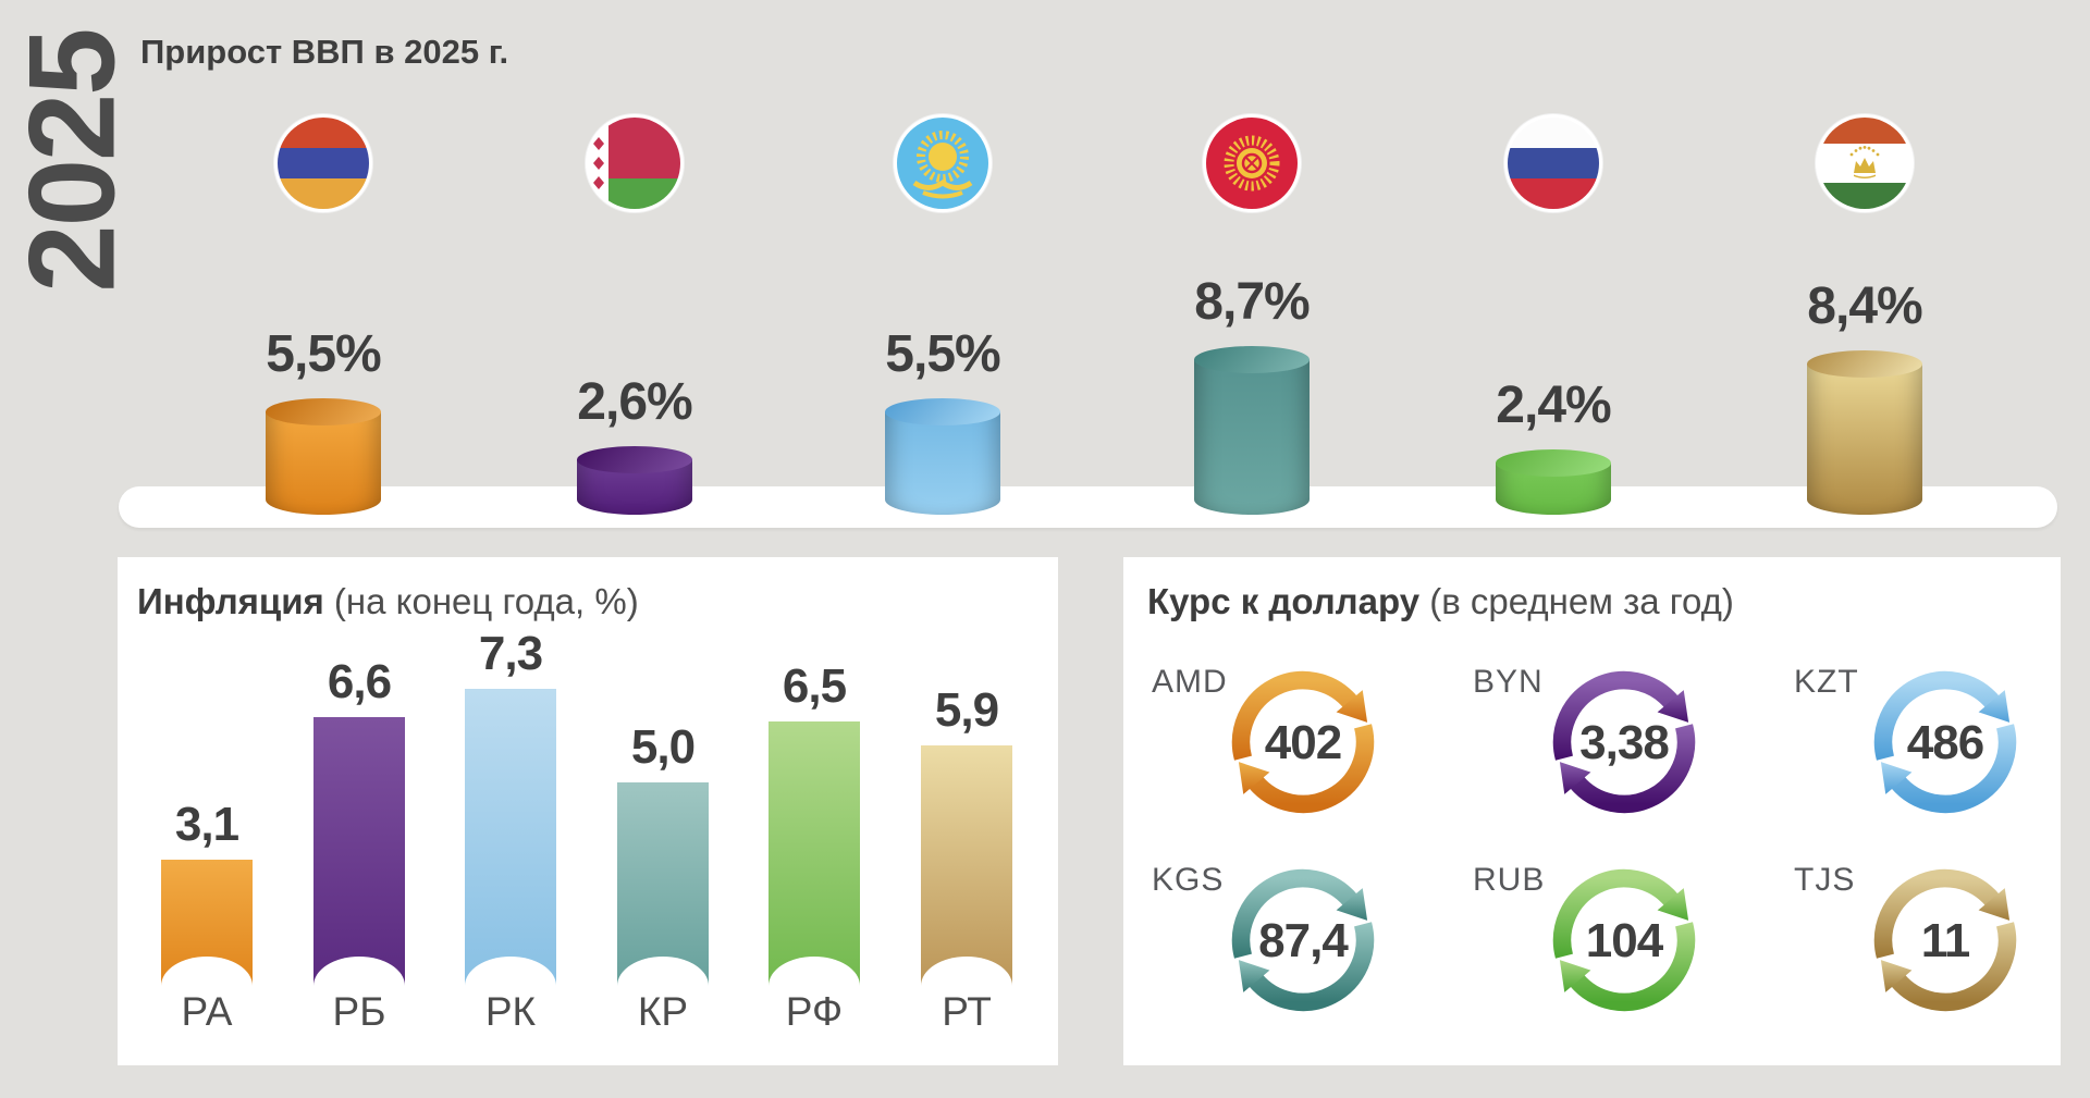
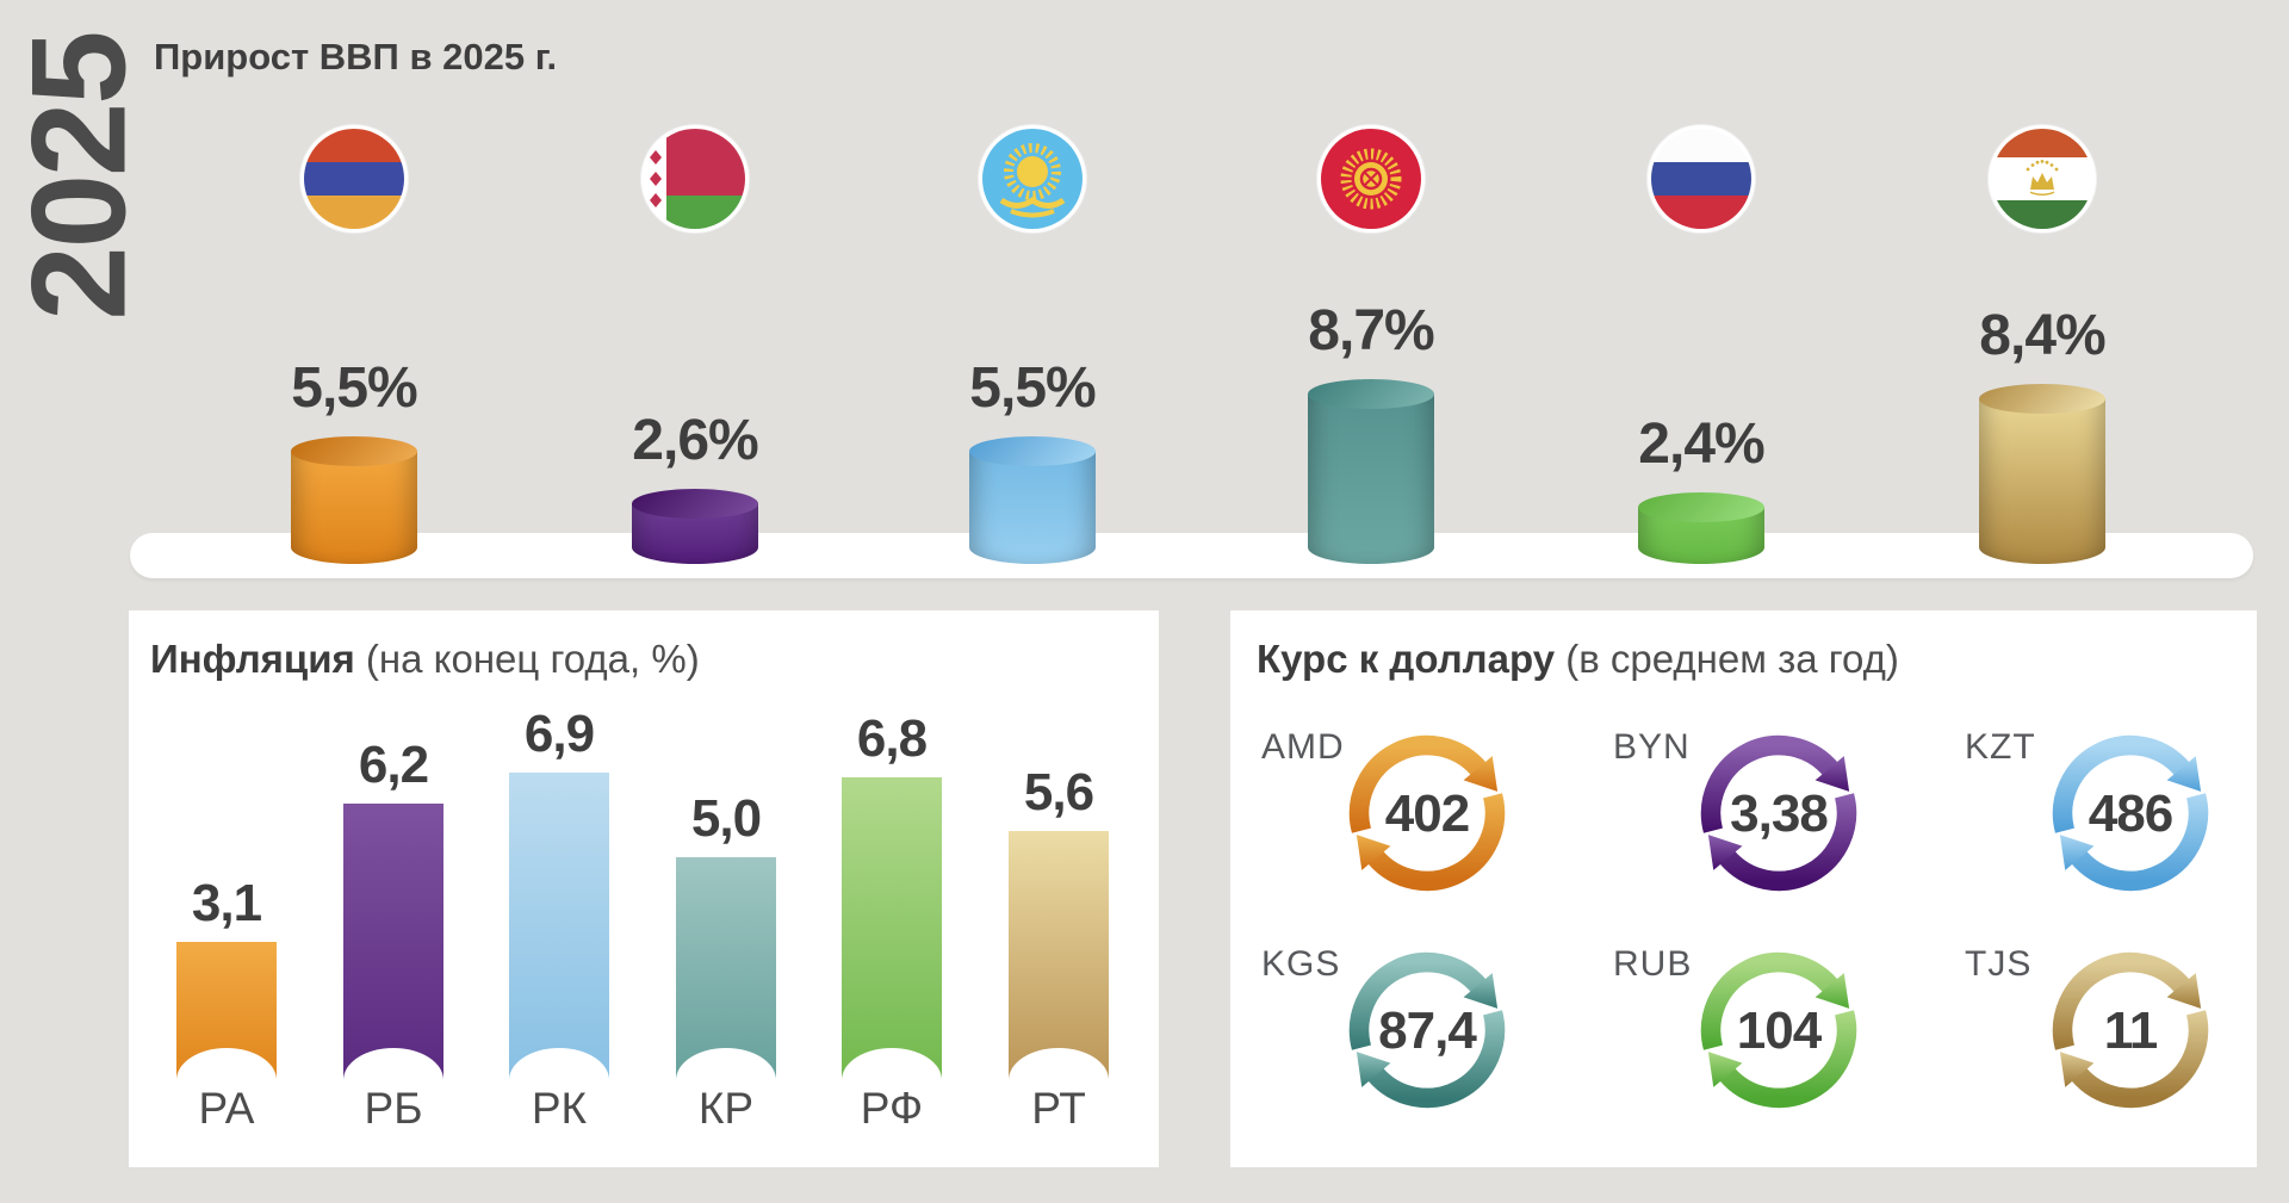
Инфляция (на конец года, %)/РБ: 6,6 -> 6,2
Инфляция (на конец года, %)/РК: 7,3 -> 6,9
Инфляция (на конец года, %)/РФ: 6,5 -> 6,8
Инфляция (на конец года, %)/РТ: 5,9 -> 5,6
